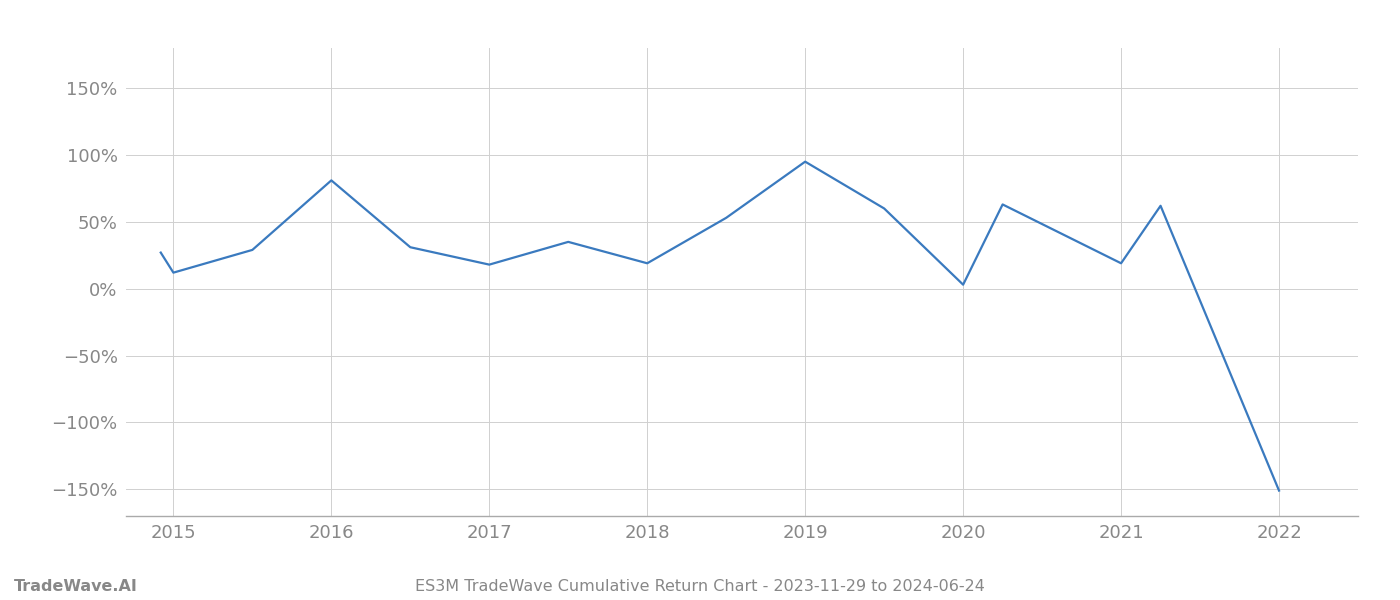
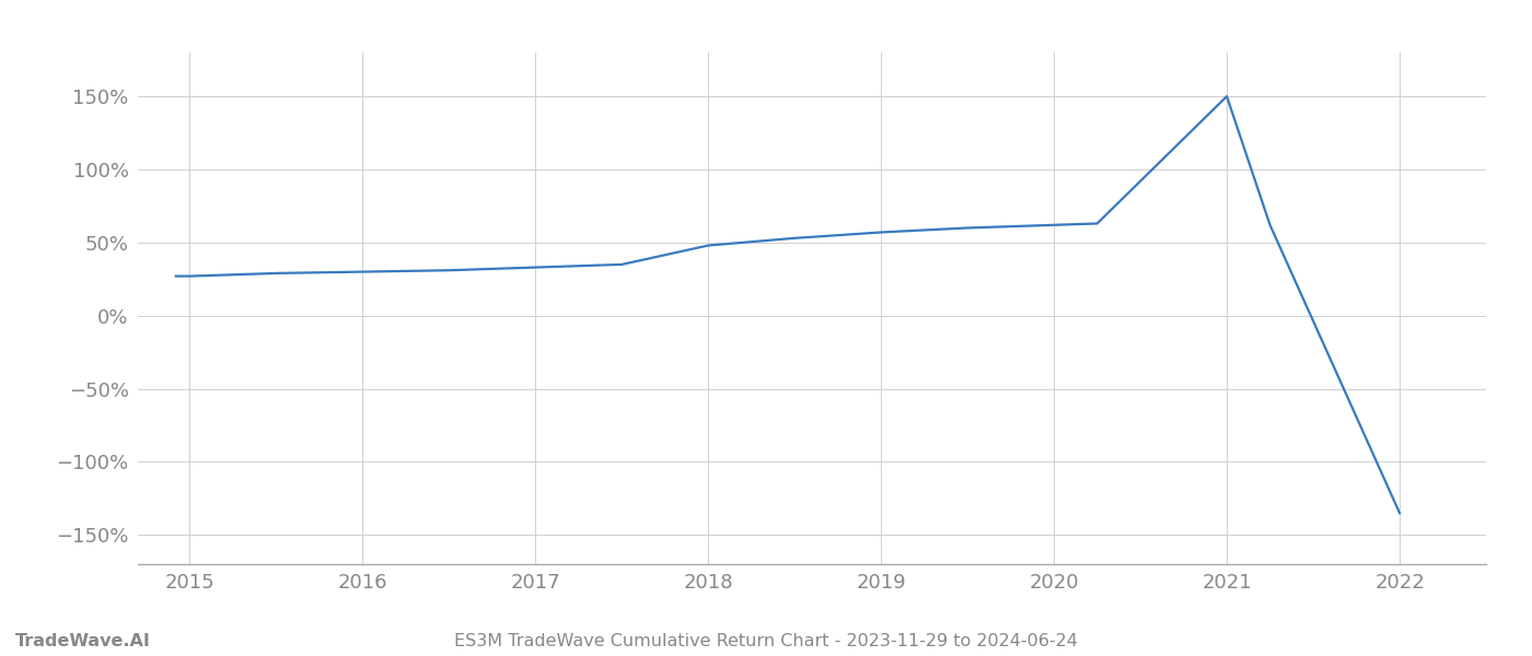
2015: 12% -> 27%
2016: 81% -> 30%
2017: 18% -> 33%
2018: 19% -> 48%
2019: 95% -> 57%
2020: 3% -> 62%
2021: 19% -> 150%
2022: -151% -> -135%
